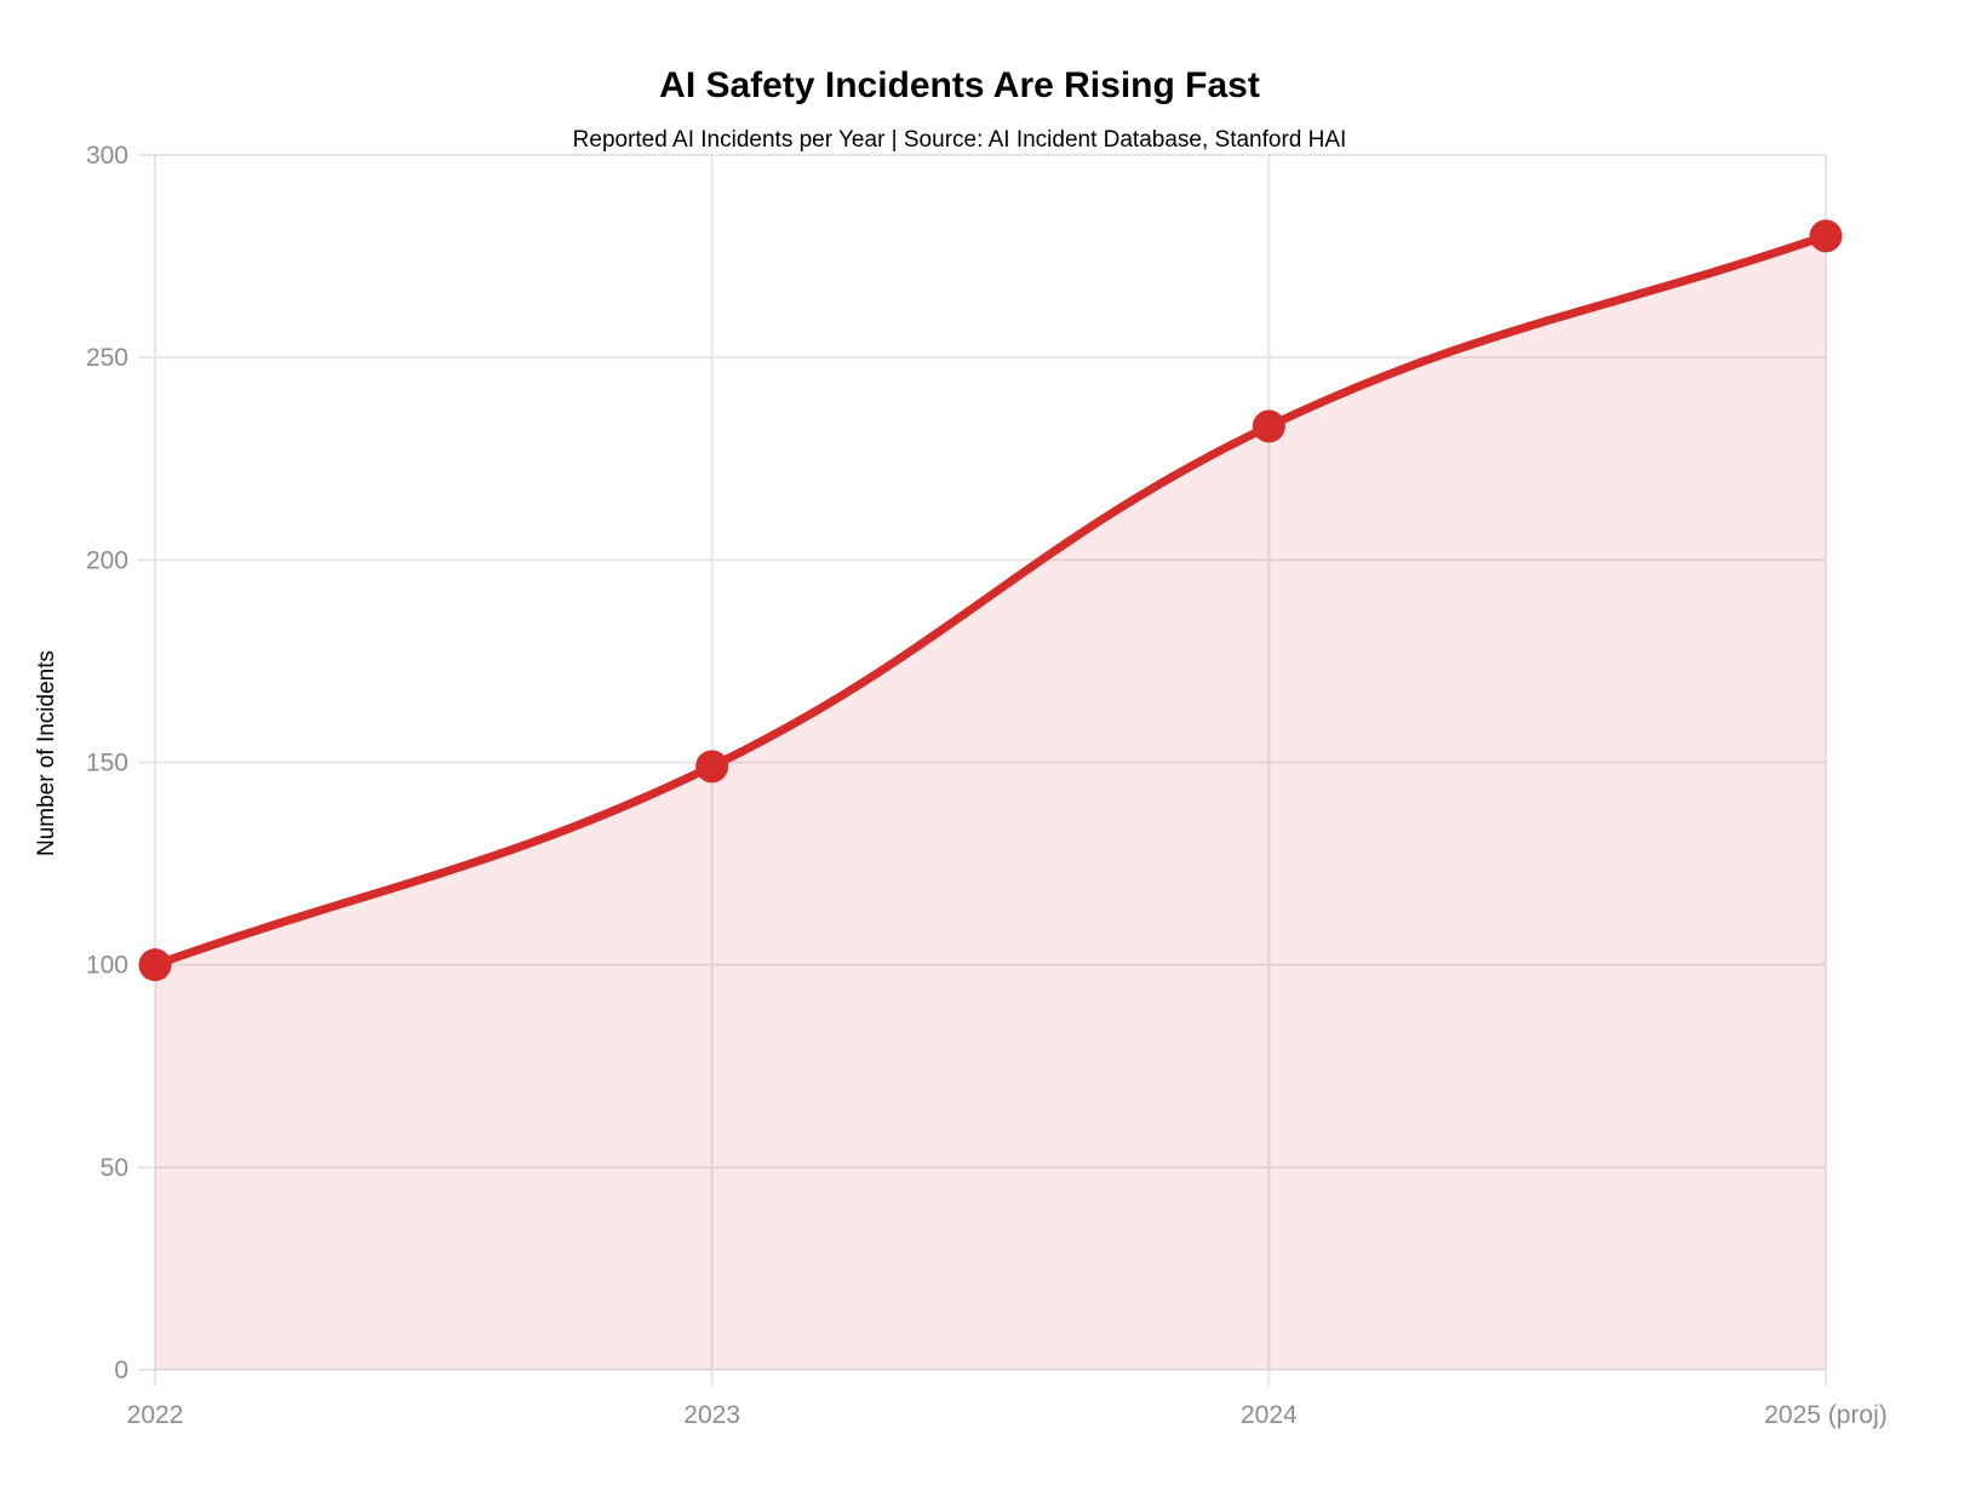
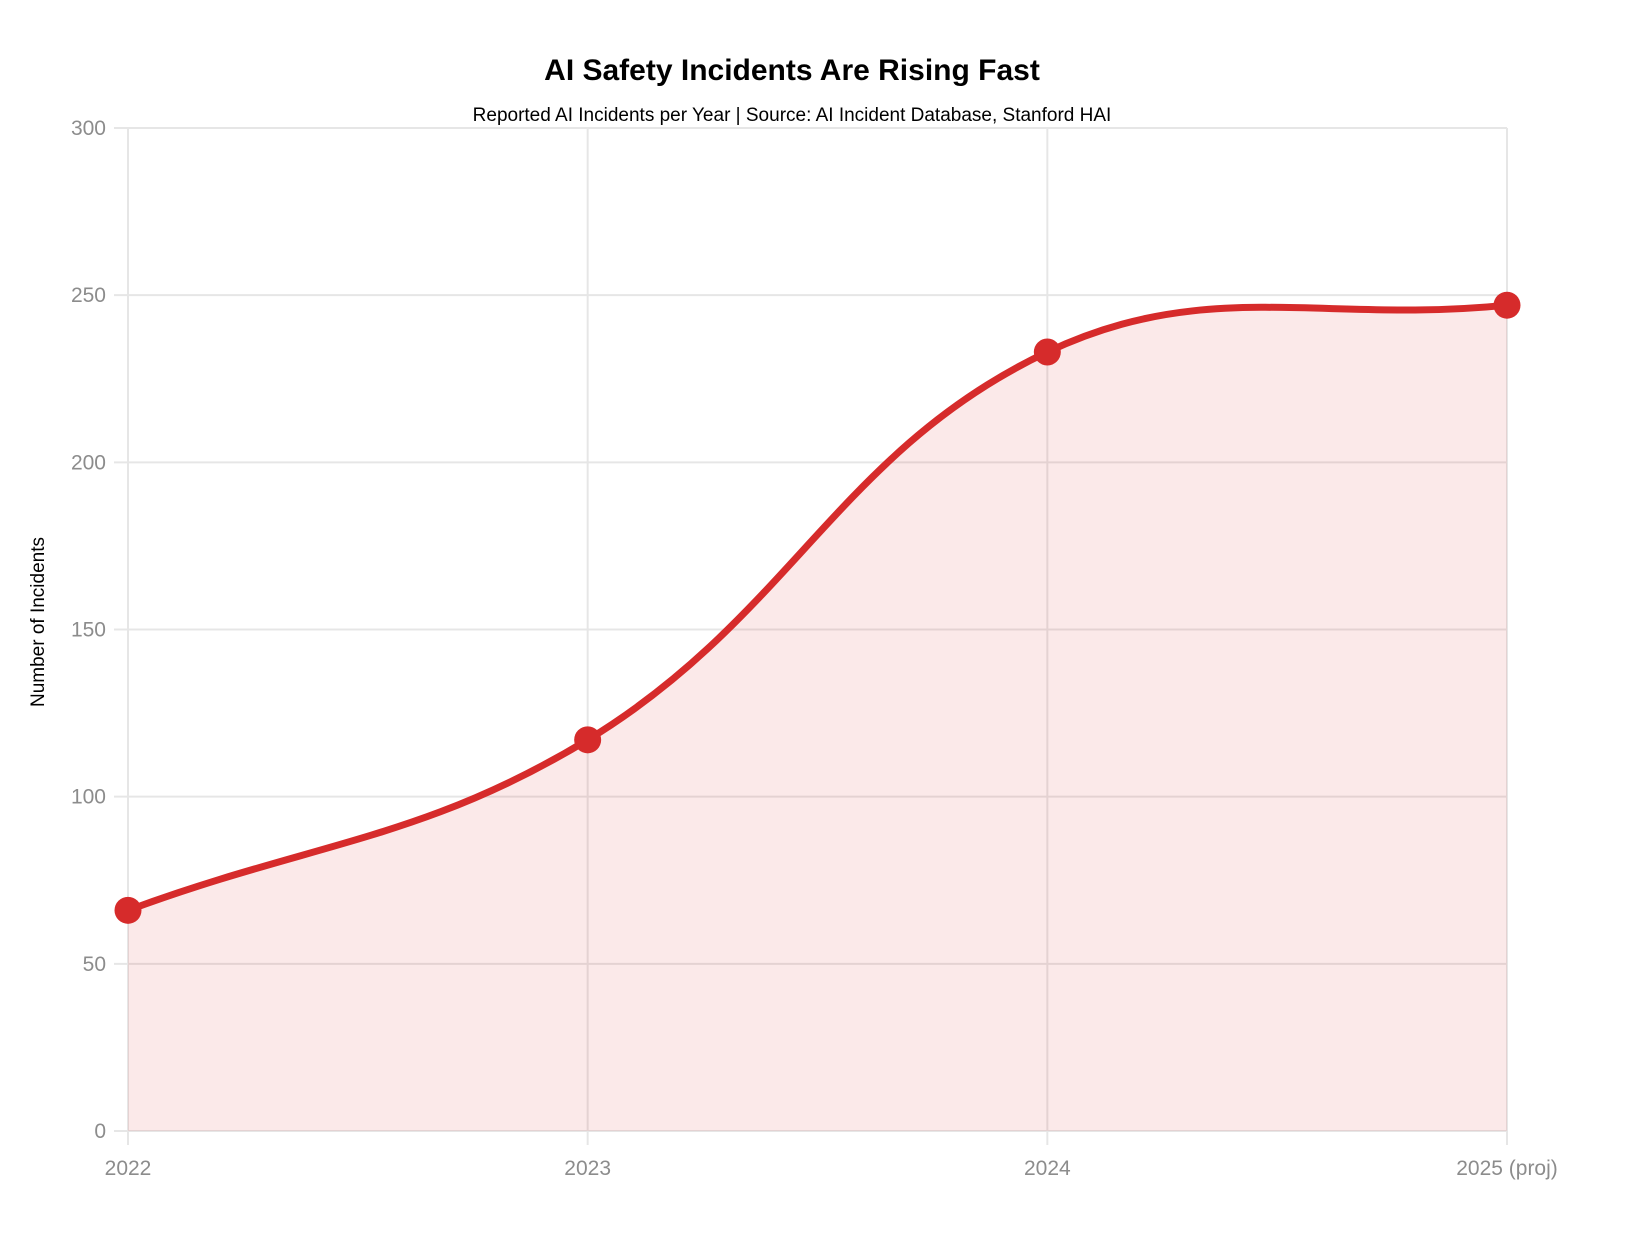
2022: 100 -> 66
2023: 149 -> 117
2025 (proj): 280 -> 247
